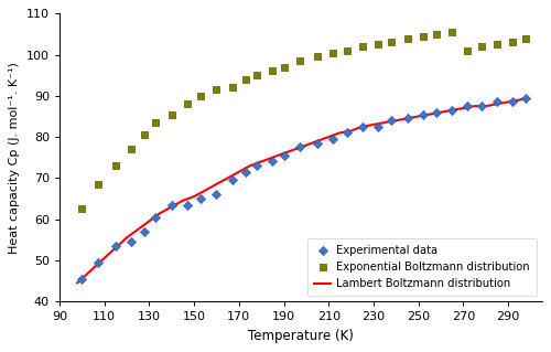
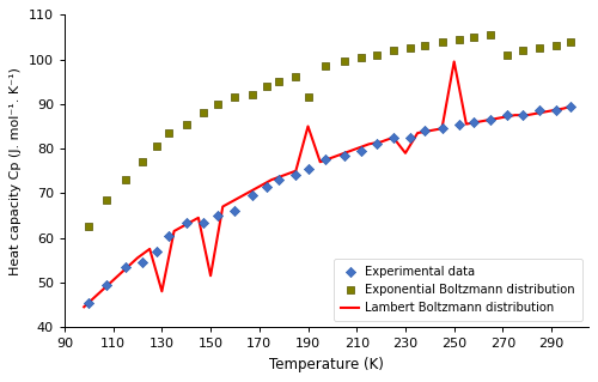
Lambert Boltzmann distribution/130: 59.5 -> 48.0
Lambert Boltzmann distribution/150: 65.5 -> 51.5
Exponential Boltzmann distribution/190: 97.0 -> 91.5
Lambert Boltzmann distribution/190: 76.0 -> 85.0
Lambert Boltzmann distribution/230: 83.0 -> 79.0
Lambert Boltzmann distribution/250: 85.0 -> 99.5
